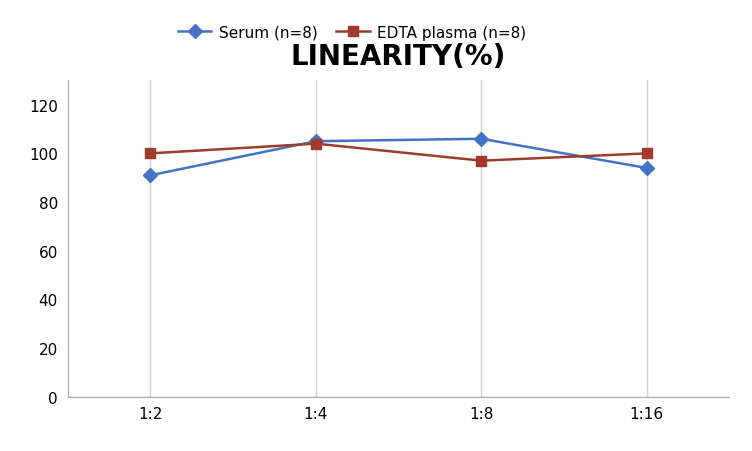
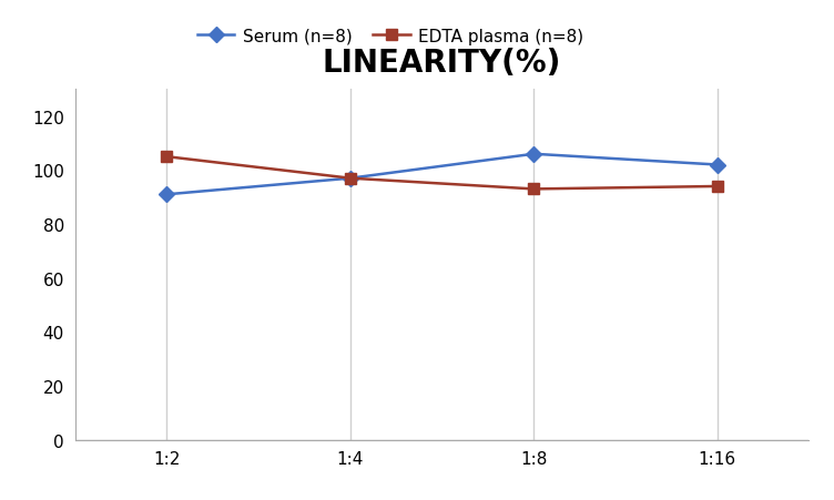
EDTA plasma (n=8)/1:2: 100 -> 105
Serum (n=8)/1:4: 105 -> 97
EDTA plasma (n=8)/1:4: 104 -> 97
EDTA plasma (n=8)/1:8: 97 -> 93
Serum (n=8)/1:16: 94 -> 102
EDTA plasma (n=8)/1:16: 100 -> 94
